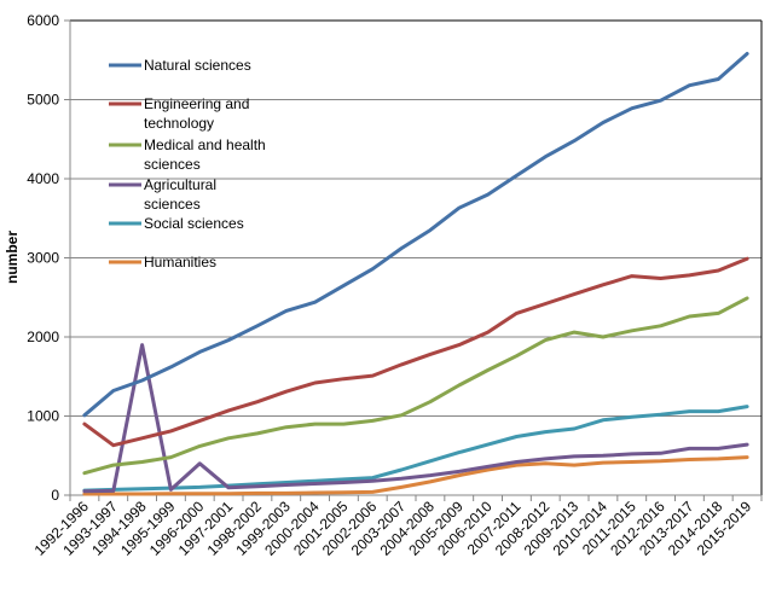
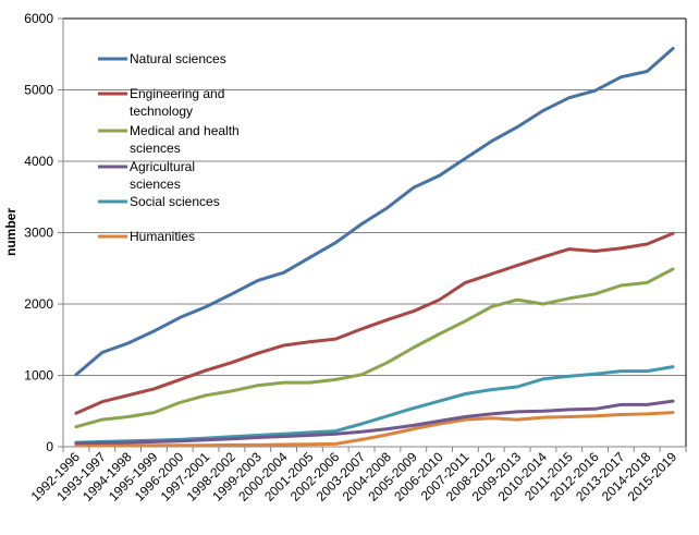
Engineering and technology/1992-1996: 900 -> 500
Agricultural sciences/1994-1998: 1900 -> 100
Agricultural sciences/1996-2000: 400 -> 100
